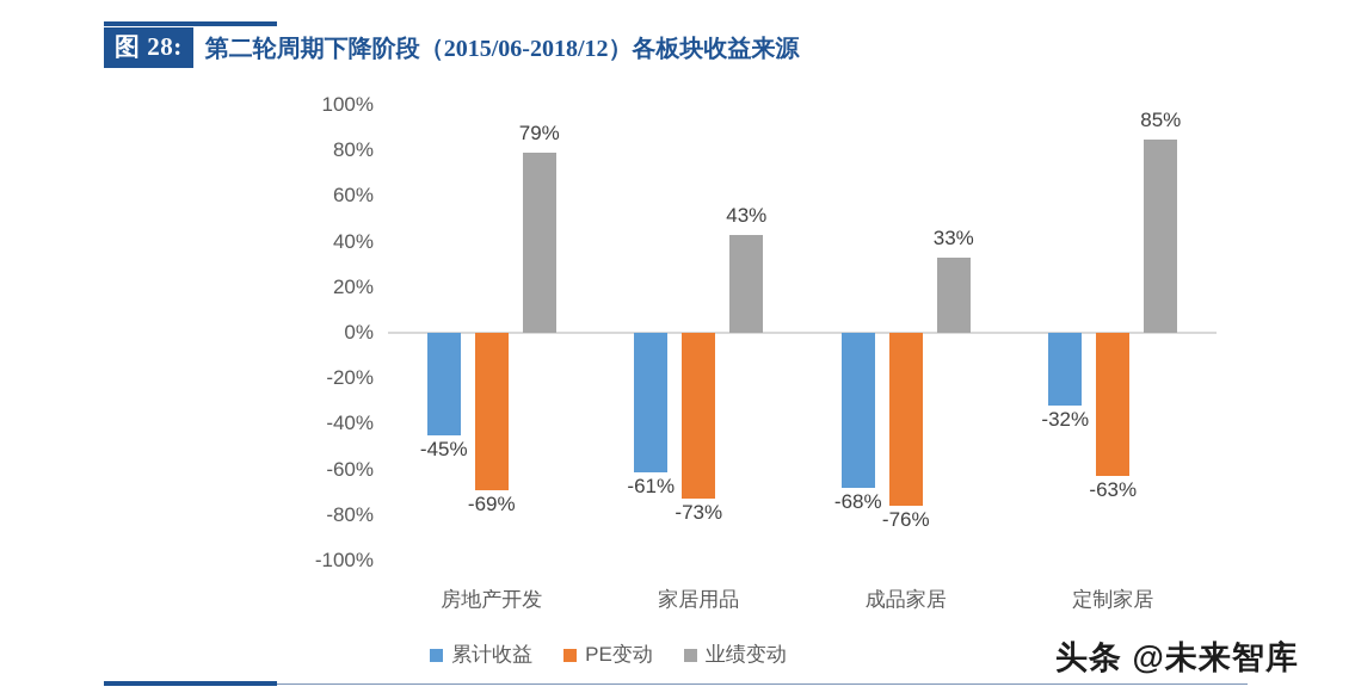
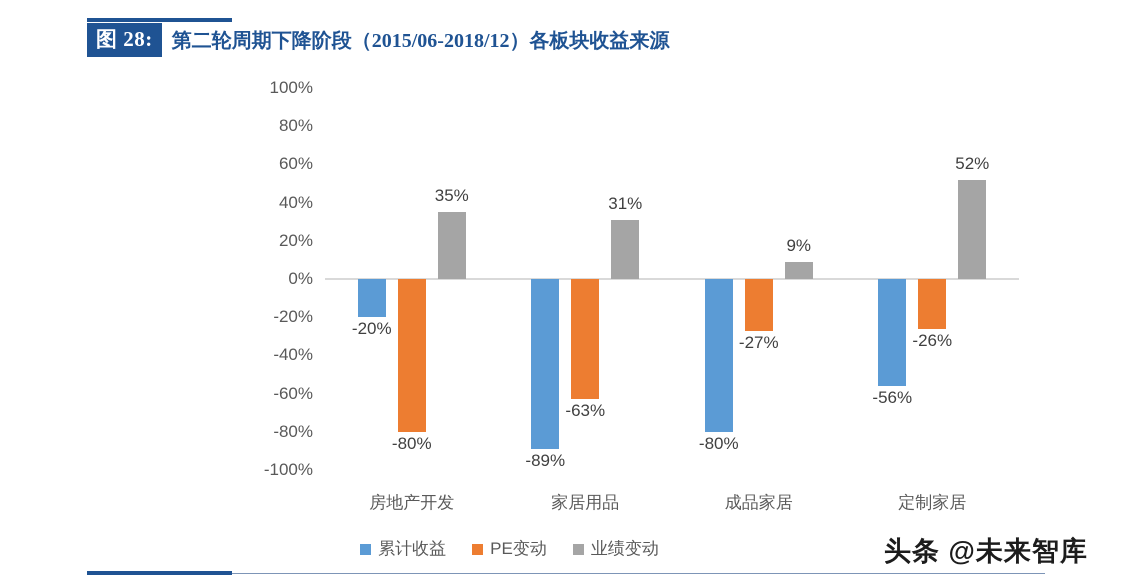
累计收益/房地产开发: -45% -> -20%
PE变动/房地产开发: -69% -> -80%
业绩变动/房地产开发: 79% -> 35%
累计收益/家居用品: -61% -> -89%
PE变动/家居用品: -73% -> -63%
业绩变动/家居用品: 43% -> 31%
累计收益/成品家居: -68% -> -80%
PE变动/成品家居: -76% -> -27%
业绩变动/成品家居: 33% -> 9%
累计收益/定制家居: -32% -> -56%
PE变动/定制家居: -63% -> -26%
业绩变动/定制家居: 85% -> 52%
